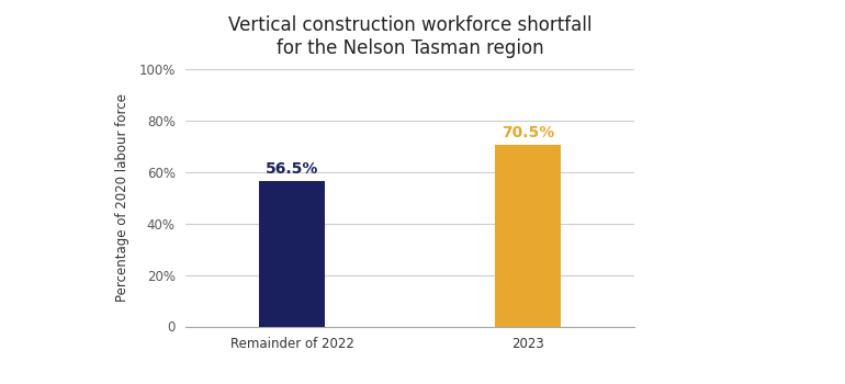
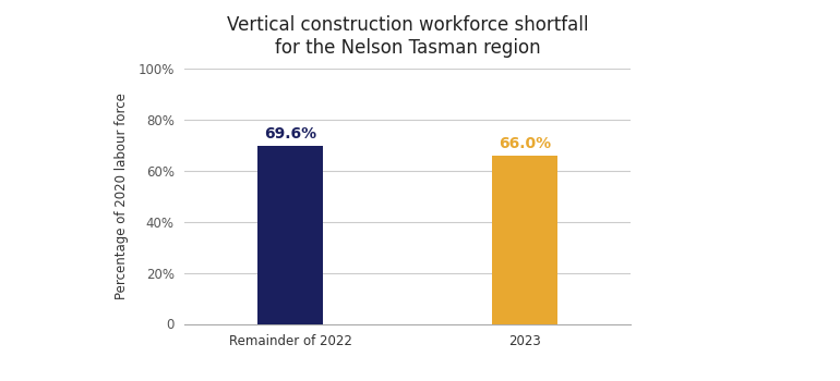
Remainder of 2022: 56.5% -> 69.6%
2023: 70.5% -> 66.0%
